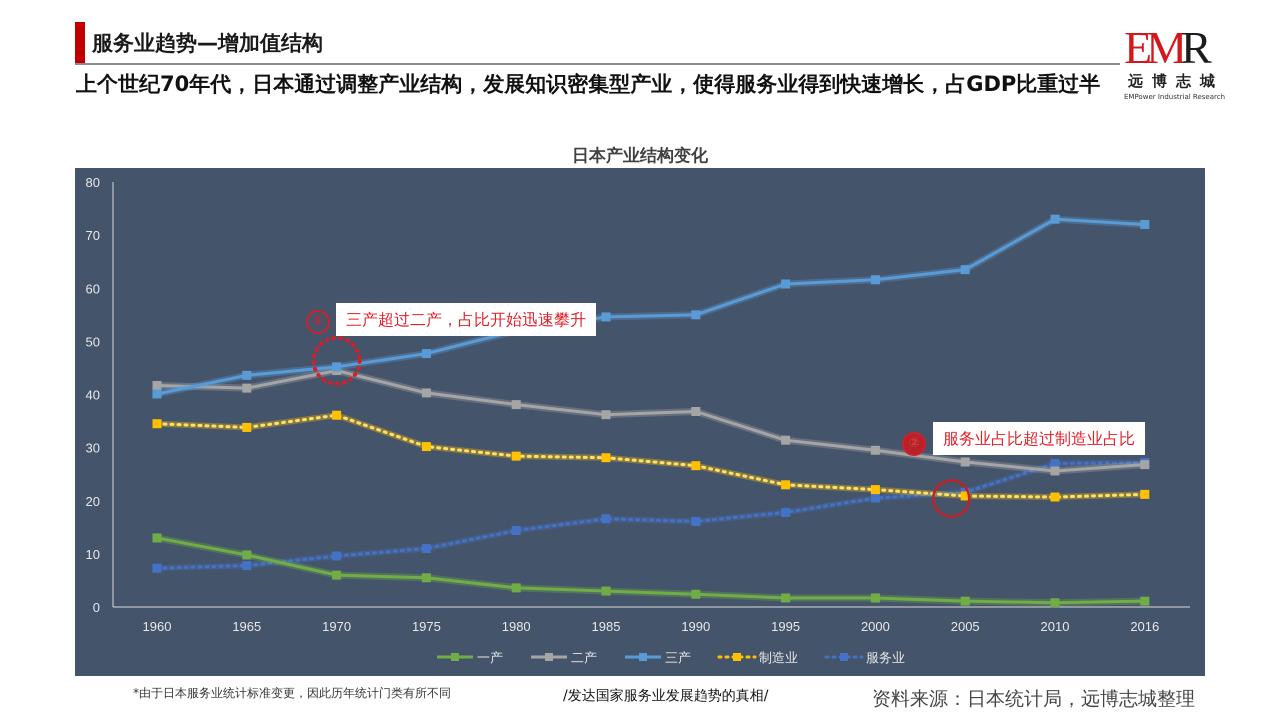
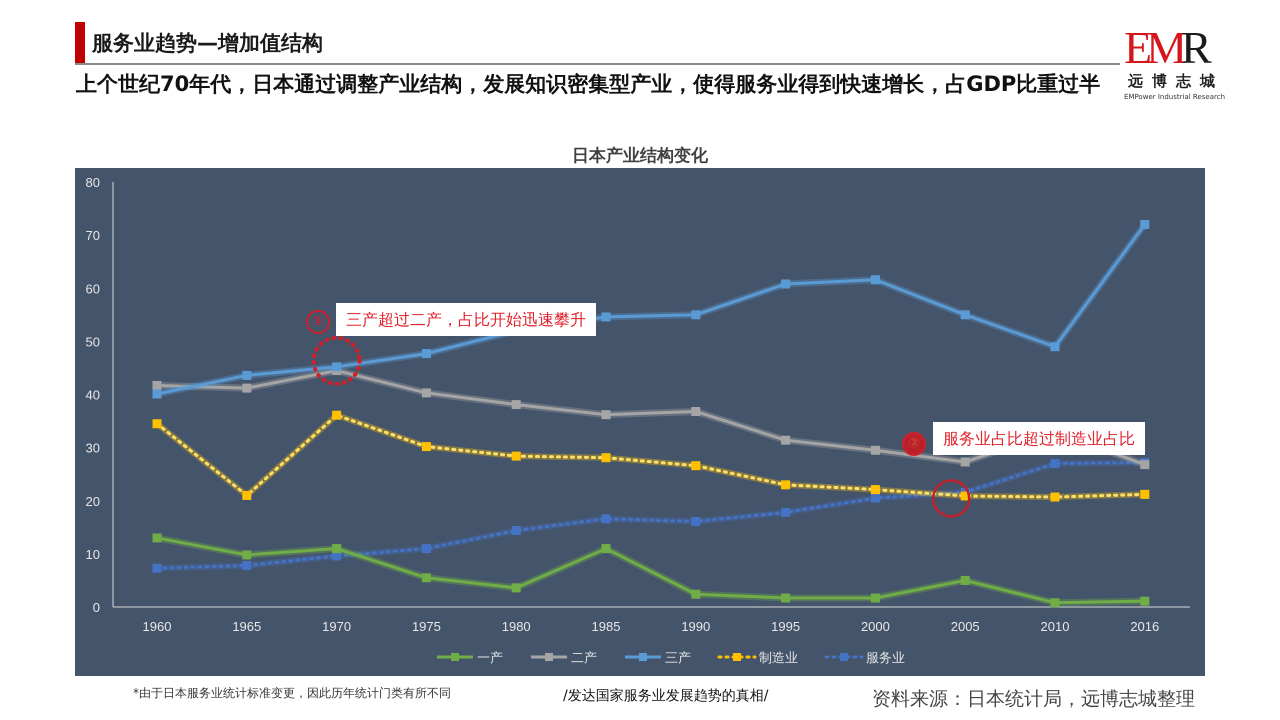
制造业/1965: 34 -> 21
一产/1970: 6 -> 11
一产/1985: 3 -> 11
一产/2005: 1 -> 5
三产/2005: 64 -> 55
二产/2010: 26 -> 33
三产/2010: 73 -> 49
